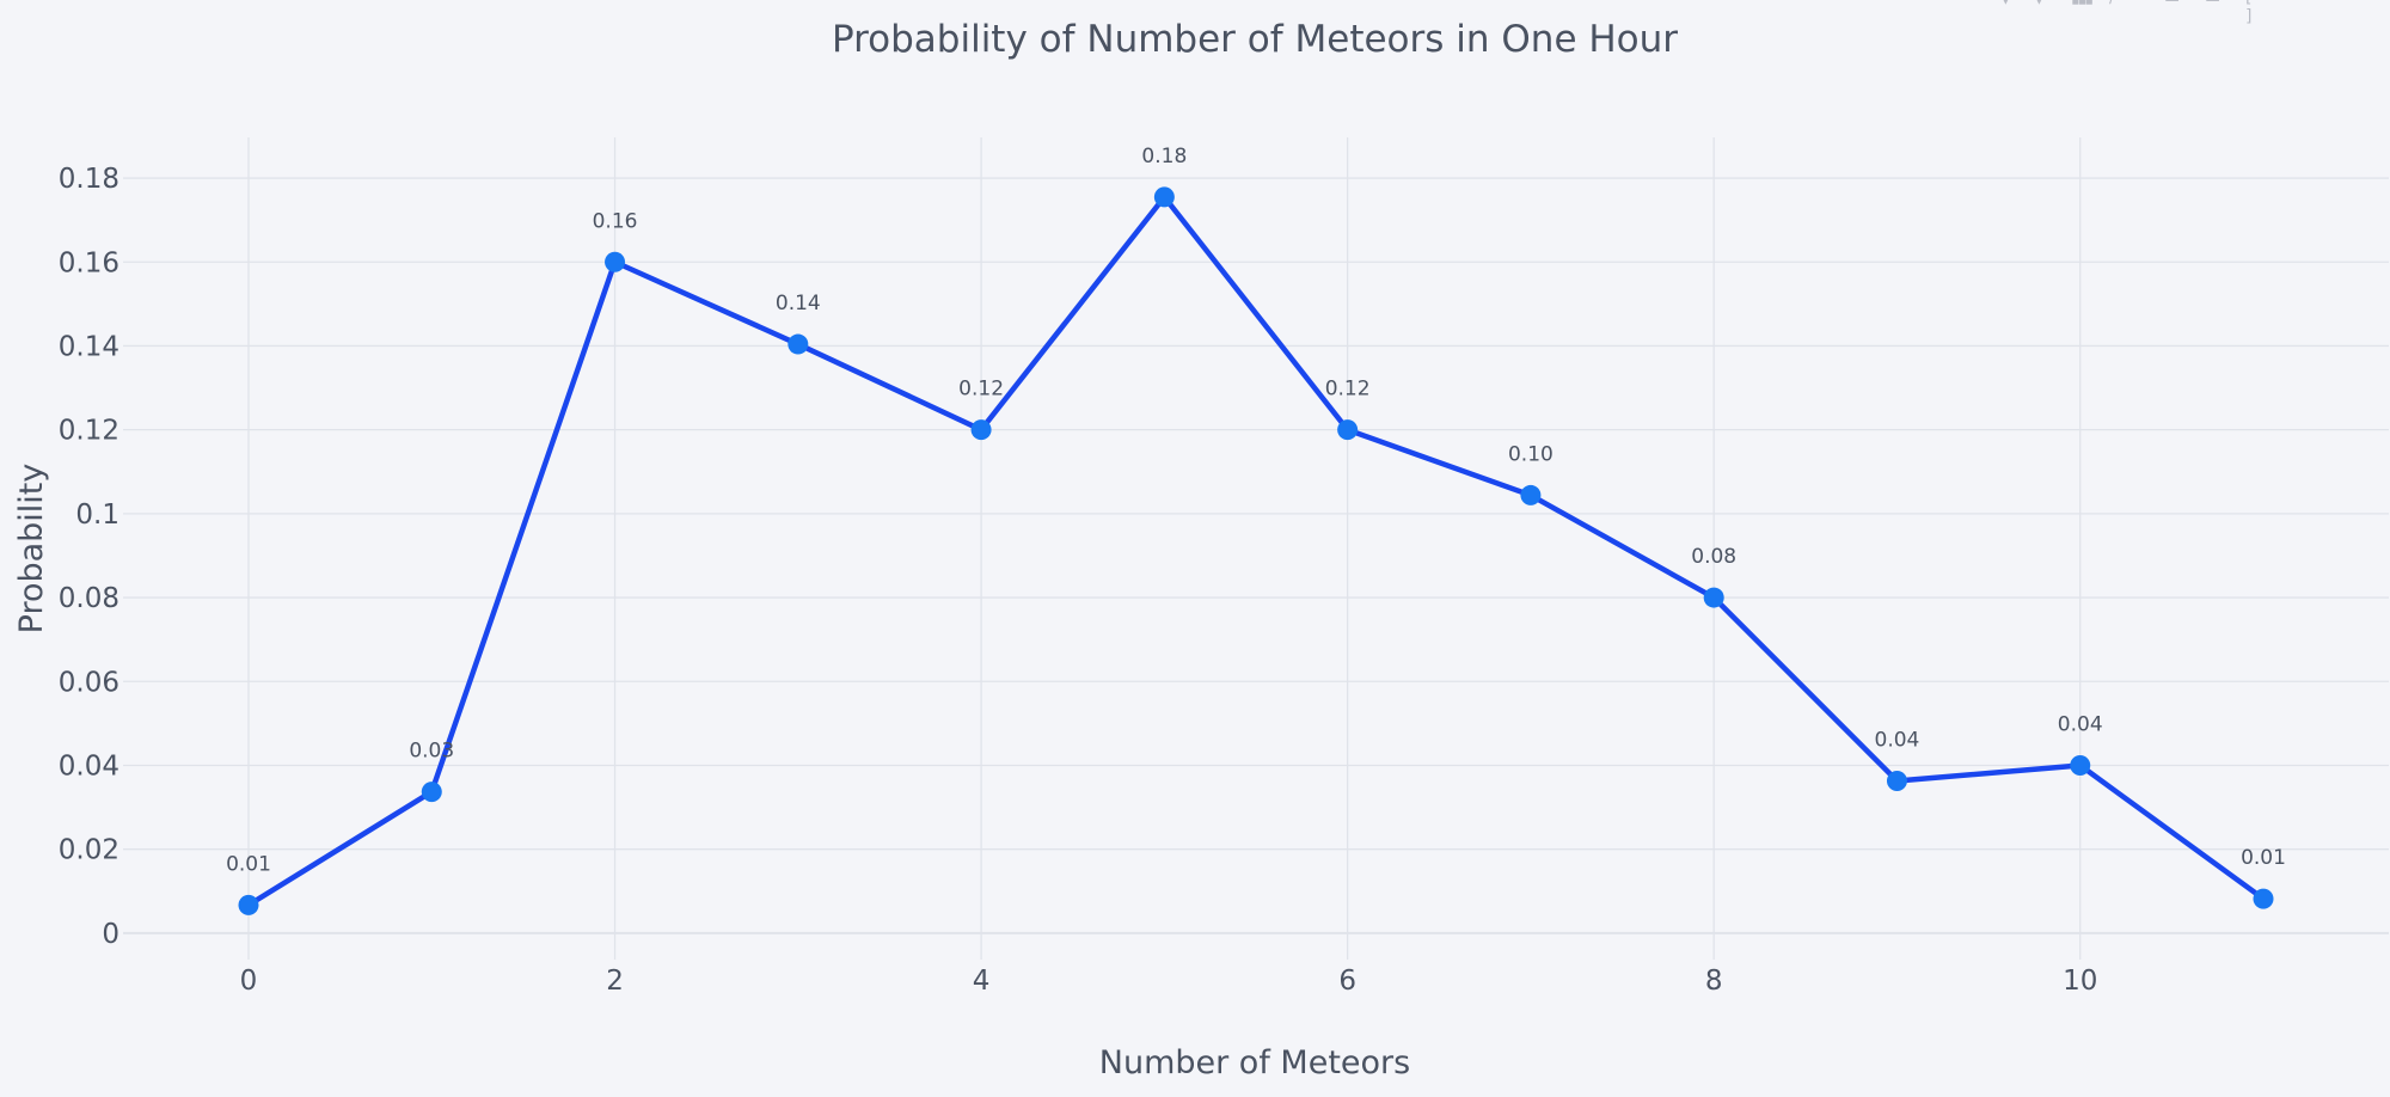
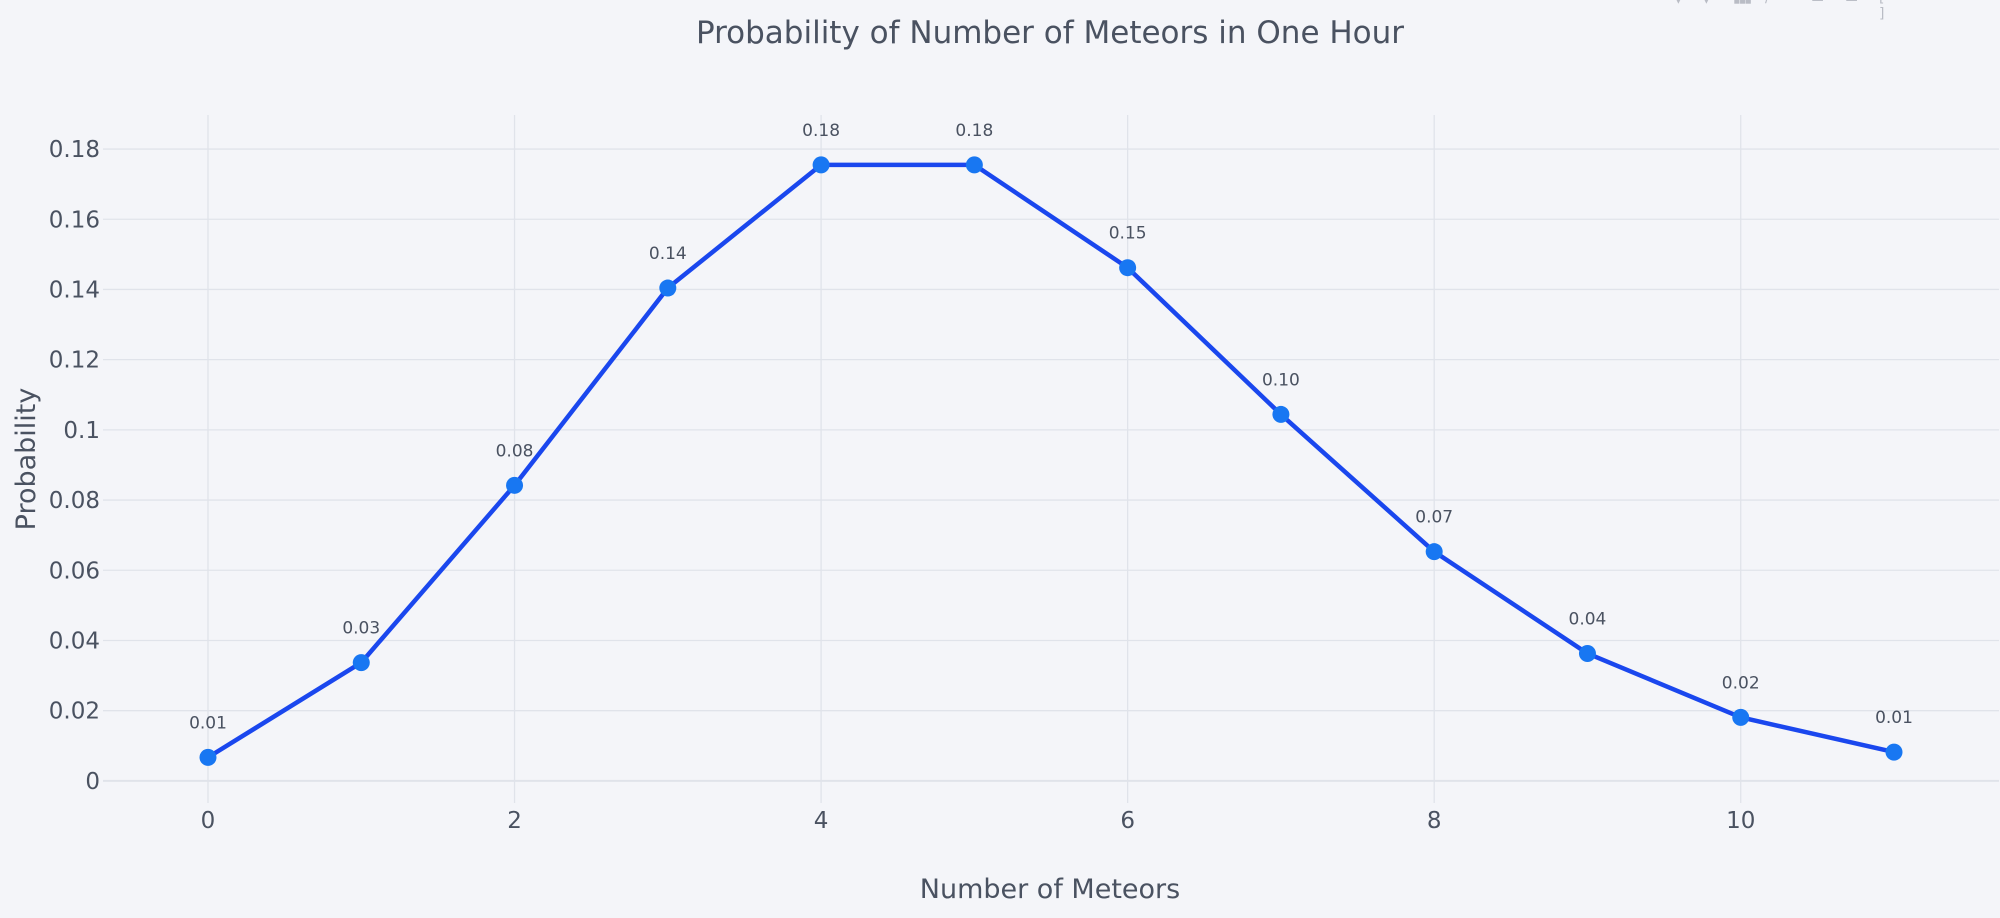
2: 0.16 -> 0.08
4: 0.12 -> 0.18
6: 0.12 -> 0.15
8: 0.08 -> 0.07
10: 0.04 -> 0.02
